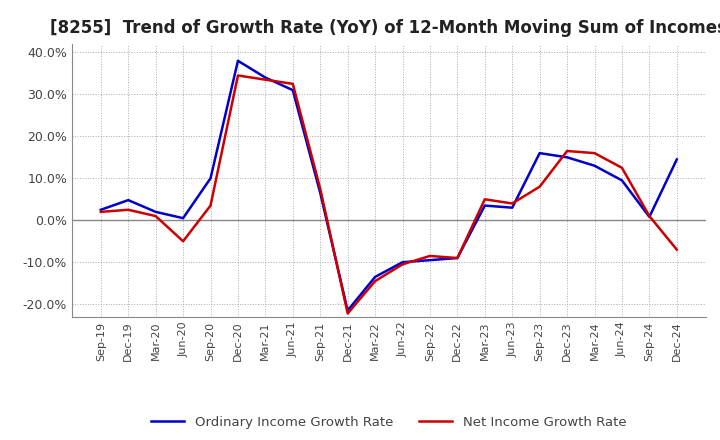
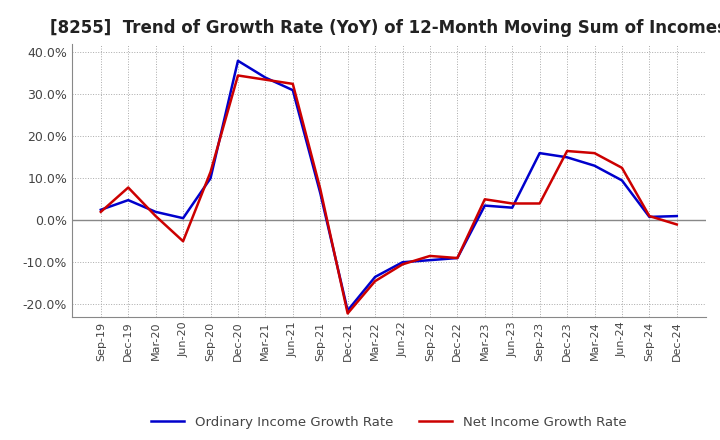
Net Income Growth Rate/Dec-19: 2.5% -> 7.8%
Net Income Growth Rate/Sep-20: 3.5% -> 11.5%
Net Income Growth Rate/Sep-23: 8.0% -> 4.0%
Ordinary Income Growth Rate/Dec-24: 14.5% -> 1.0%
Net Income Growth Rate/Dec-24: -7.0% -> -1.0%
